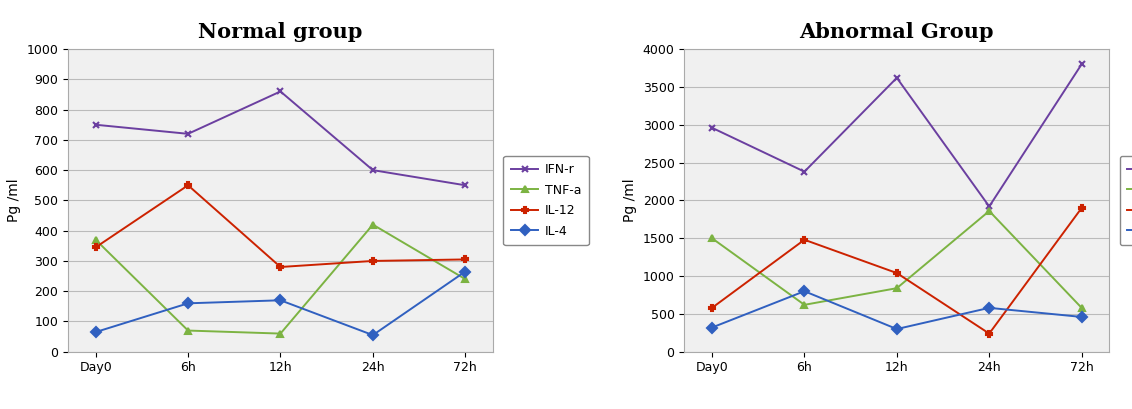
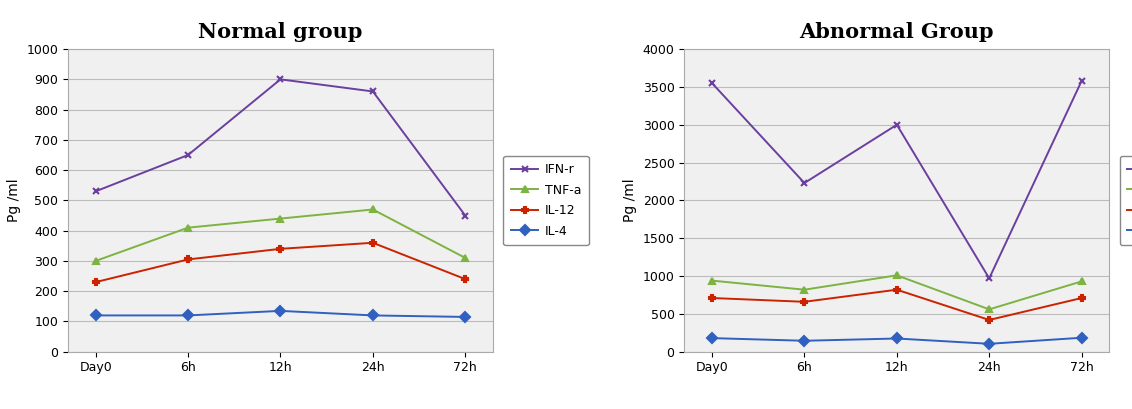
Normal group/IFN-r/Day0: 750 -> 530
Normal group/TNF-a/Day0: 370 -> 300
Normal group/IL-12/Day0: 345 -> 230
Normal group/IL-4/Day0: 65 -> 120
Normal group/IFN-r/6h: 720 -> 650
Normal group/TNF-a/6h: 70 -> 410
Normal group/IL-12/6h: 550 -> 305
Normal group/IL-4/6h: 160 -> 120
Normal group/IFN-r/12h: 860 -> 900
Normal group/TNF-a/12h: 60 -> 440
Normal group/IL-12/12h: 280 -> 340
Normal group/IL-4/12h: 170 -> 135
Normal group/IFN-r/24h: 600 -> 860
Normal group/TNF-a/24h: 420 -> 470
Normal group/IL-12/24h: 300 -> 360
Normal group/IL-4/24h: 55 -> 120
Normal group/IFN-r/72h: 550 -> 450
Normal group/TNF-a/72h: 240 -> 310
Normal group/IL-12/72h: 305 -> 240
Normal group/IL-4/72h: 265 -> 115
Abnormal Group/IFN-r/Day0: 2960 -> 3550
Abnormal Group/TNF-a/Day0: 1500 -> 940
Abnormal Group/IL-12/Day0: 580 -> 710
Abnormal Group/IL-4/Day0: 320 -> 180
Abnormal Group/IFN-r/6h: 2380 -> 2230
Abnormal Group/TNF-a/6h: 620 -> 820
Abnormal Group/IL-12/6h: 1480 -> 660
Abnormal Group/IL-4/6h: 800 -> 140
Abnormal Group/IFN-r/12h: 3620 -> 3000
Abnormal Group/TNF-a/12h: 840 -> 1010
Abnormal Group/IL-12/12h: 1040 -> 820
Abnormal Group/IL-4/12h: 300 -> 180
Abnormal Group/IFN-r/24h: 1920 -> 970
Abnormal Group/TNF-a/24h: 1860 -> 560
Abnormal Group/IL-12/24h: 240 -> 420
Abnormal Group/IL-4/24h: 580 -> 100
Abnormal Group/IFN-r/72h: 3800 -> 3580
Abnormal Group/TNF-a/72h: 580 -> 930
Abnormal Group/IL-12/72h: 1900 -> 710
Abnormal Group/IL-4/72h: 460 -> 180
